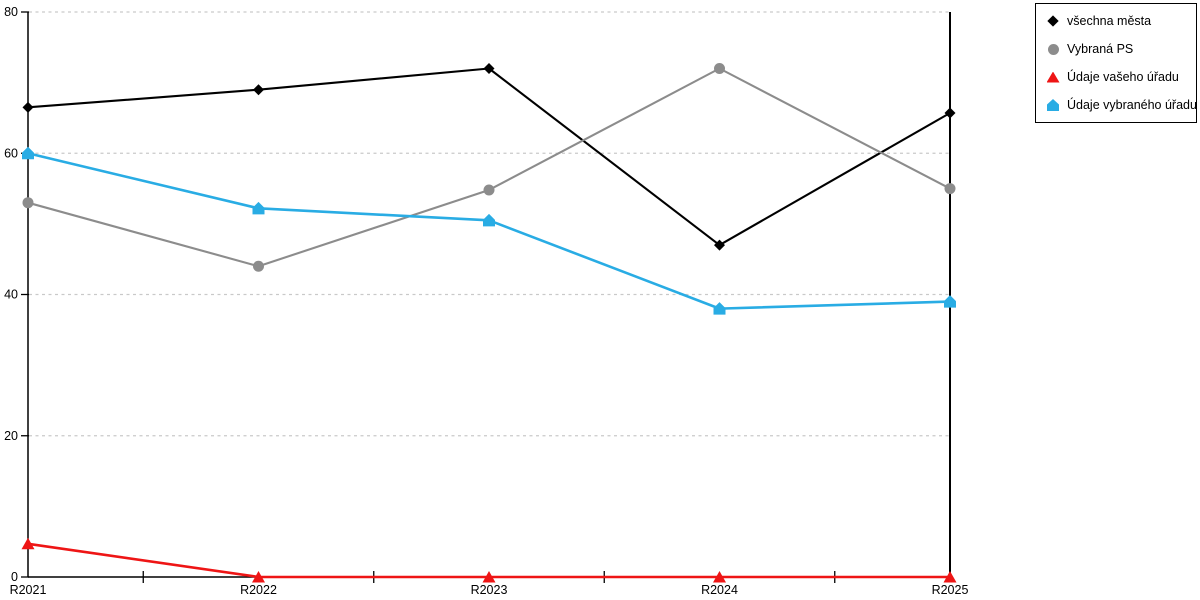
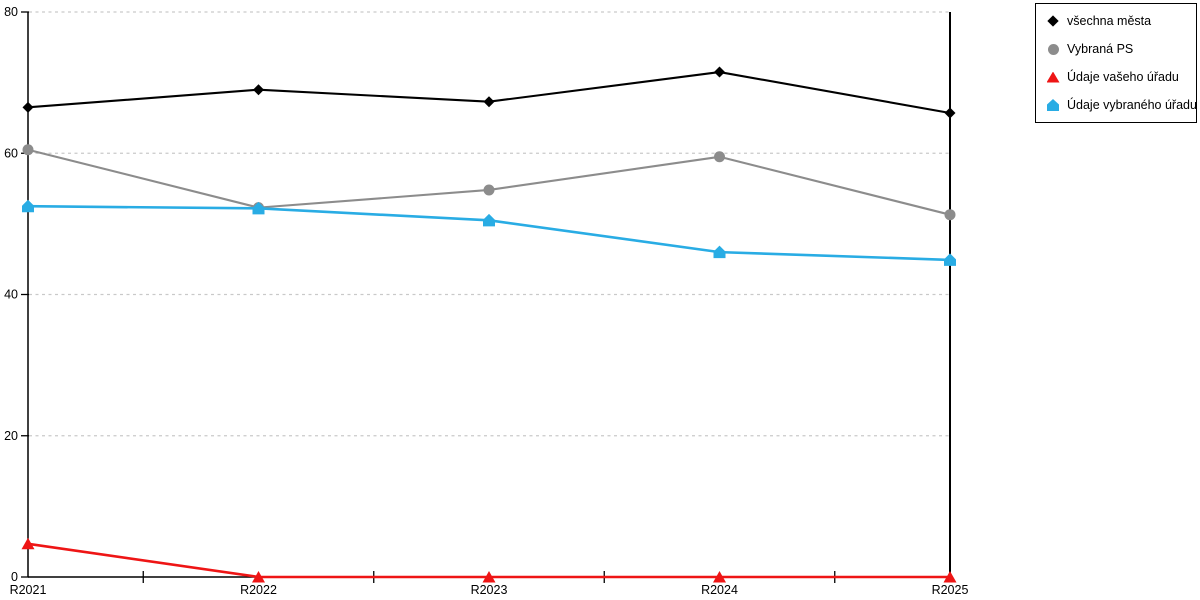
Vybraná PS/R2021: 53 -> 60
Údaje vybraného úřadu/R2021: 60 -> 52
Vybraná PS/R2022: 44 -> 52
všechna města/R2023: 72 -> 67
všechna města/R2024: 47 -> 72
Vybraná PS/R2024: 72 -> 60
Údaje vybraného úřadu/R2024: 38 -> 46
Vybraná PS/R2025: 55 -> 51
Údaje vybraného úřadu/R2025: 39 -> 45
